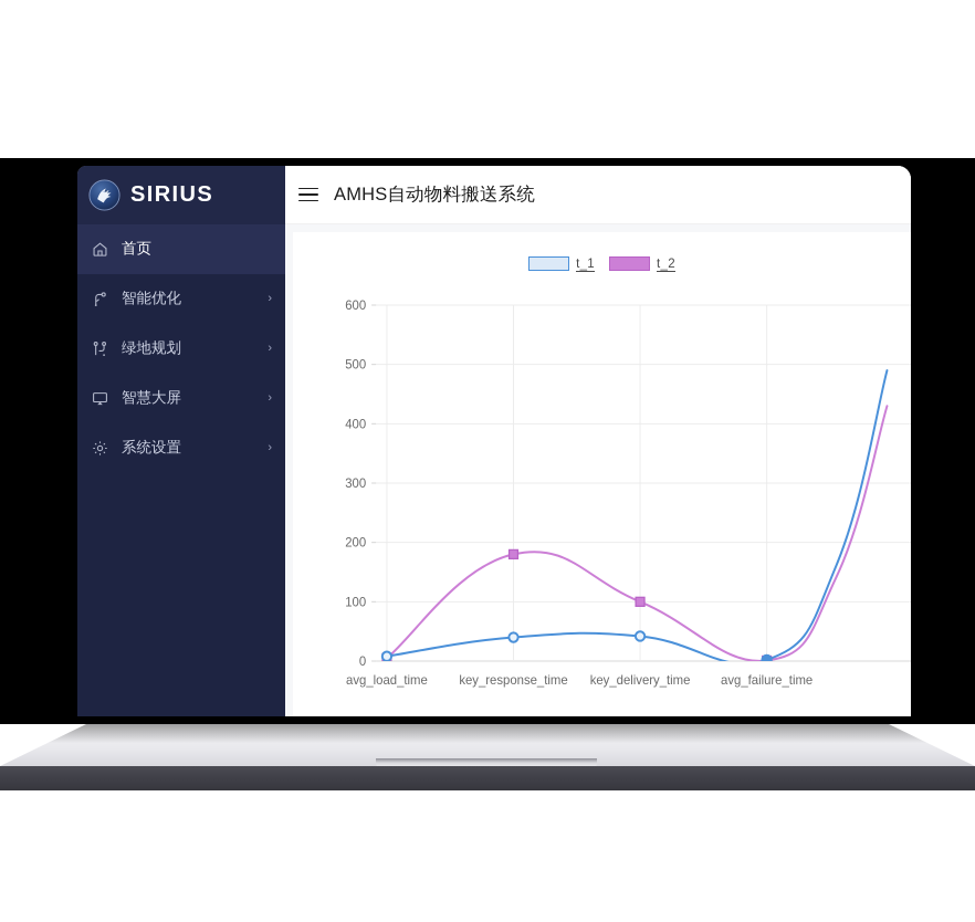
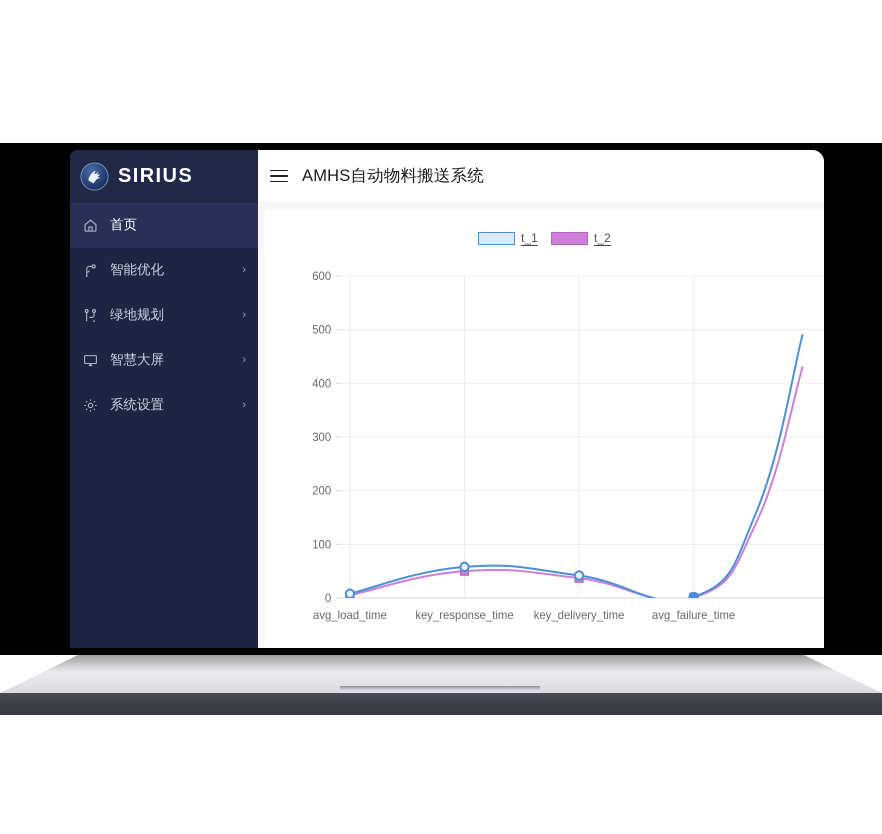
t_1/key_response_time: 40 -> 60
t_2/key_response_time: 180 -> 50
t_2/key_delivery_time: 100 -> 40
